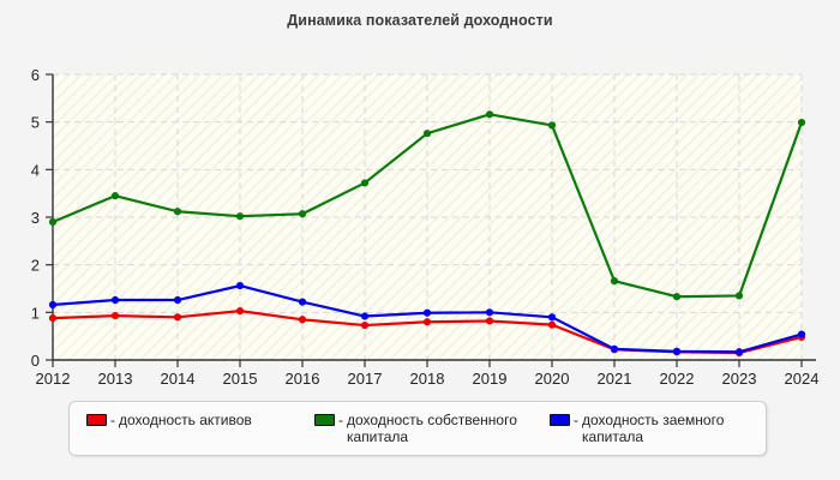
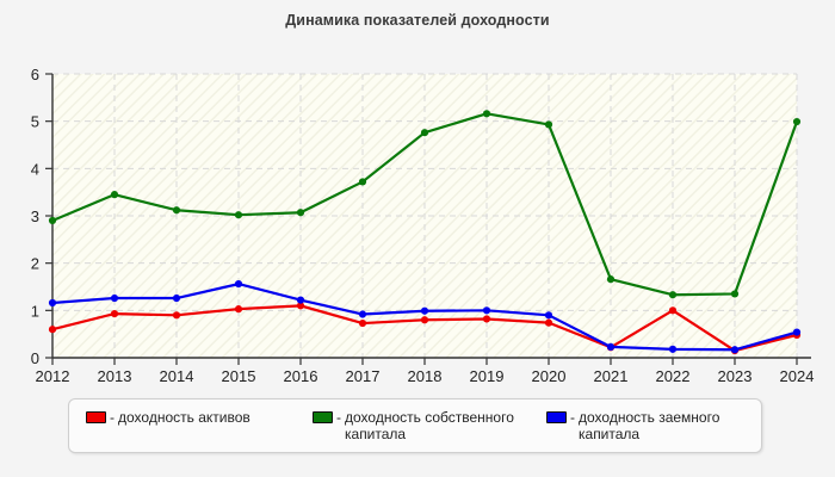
доходность активов/2012: 0.9 -> 0.6
доходность активов/2016: 0.8 -> 1.1
доходность активов/2022: 0.2 -> 1.0
